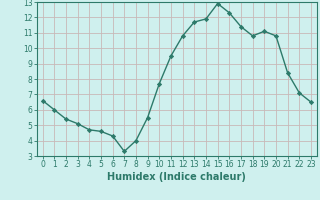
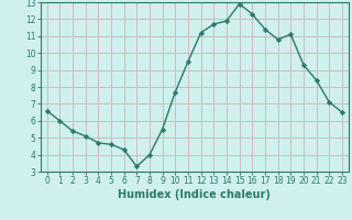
12: 10.8 -> 11.2
20: 10.8 -> 9.3
